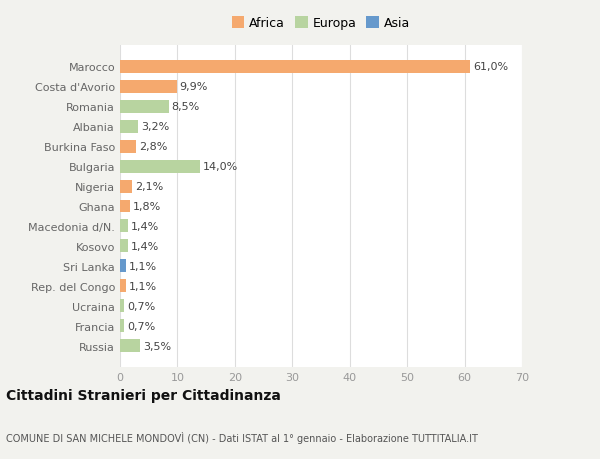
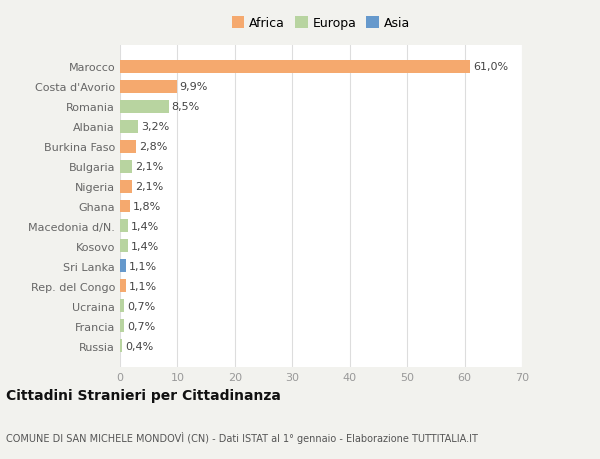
Bulgaria: 14,0% -> 2,1%
Russia: 3,5% -> 0,4%
